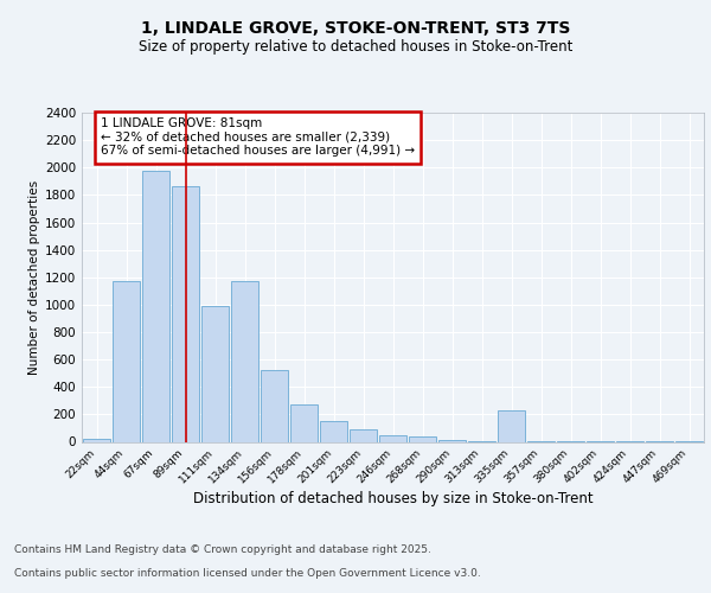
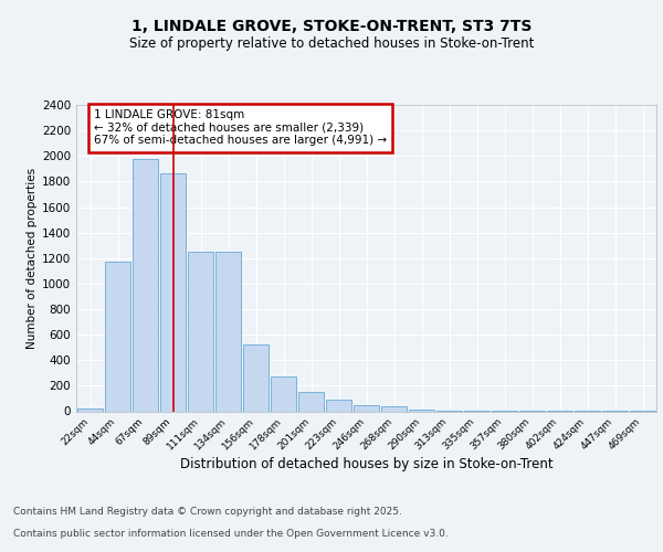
111sqm: 990 -> 1250
134sqm: 1170 -> 1250
335sqm: 230 -> 0
